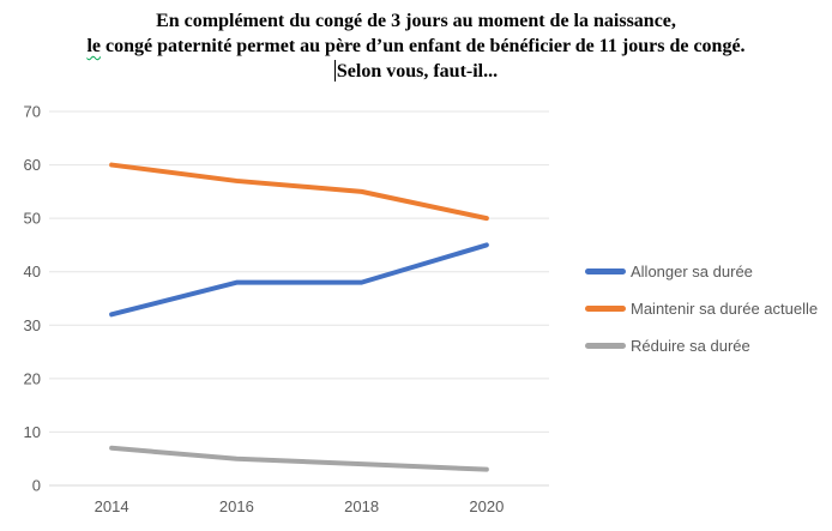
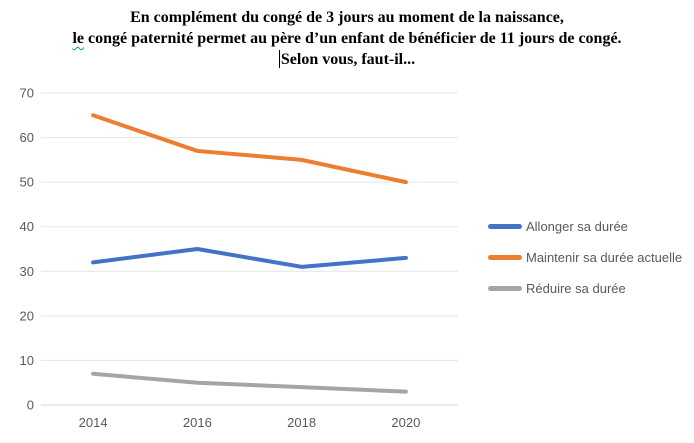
Maintenir sa durée actuelle/2014: 60 -> 65
Allonger sa durée/2016: 38 -> 35
Allonger sa durée/2018: 38 -> 31
Allonger sa durée/2020: 45 -> 33
